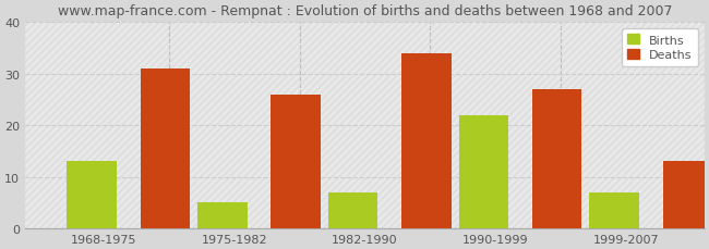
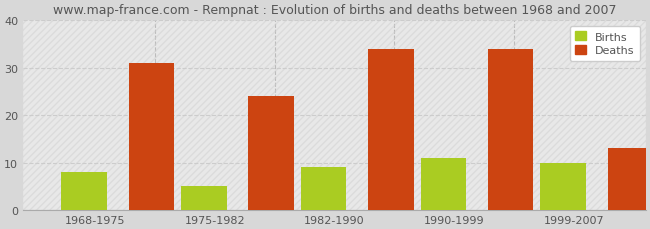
Births/1968-1975: 13 -> 8
Deaths/1975-1982: 26 -> 24
Births/1982-1990: 7 -> 9
Births/1990-1999: 22 -> 11
Deaths/1990-1999: 27 -> 34
Births/1999-2007: 7 -> 10
